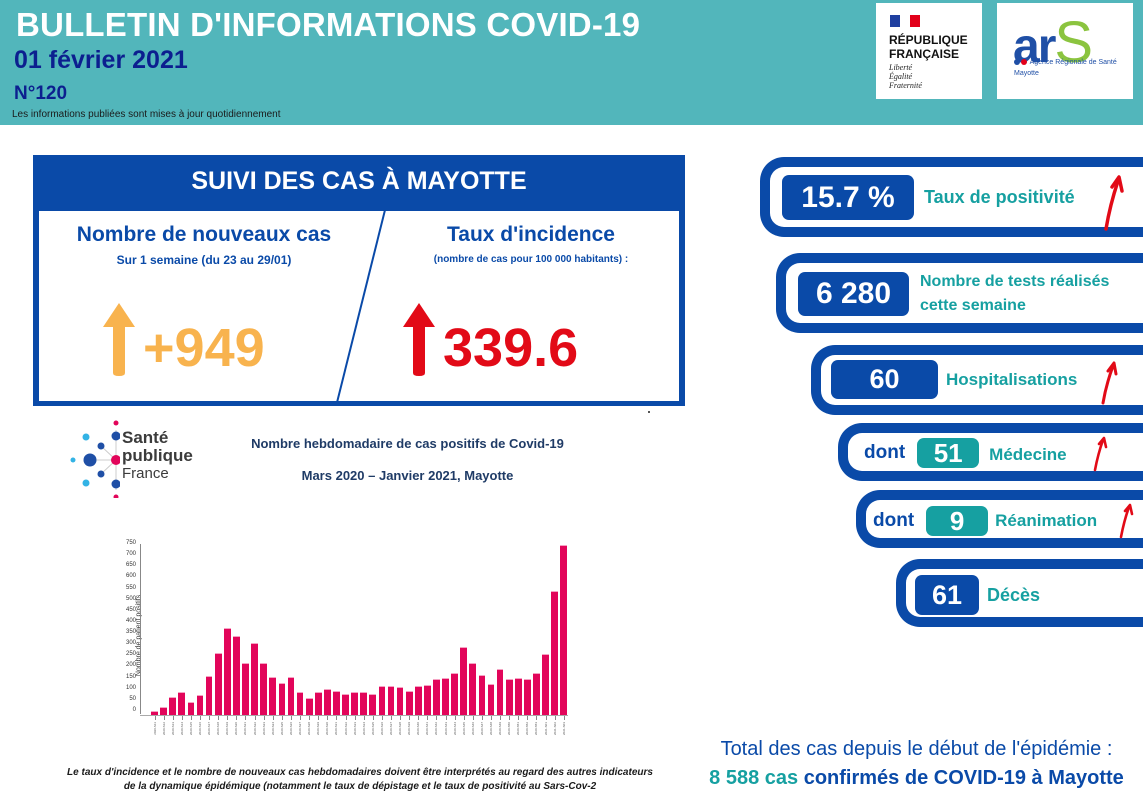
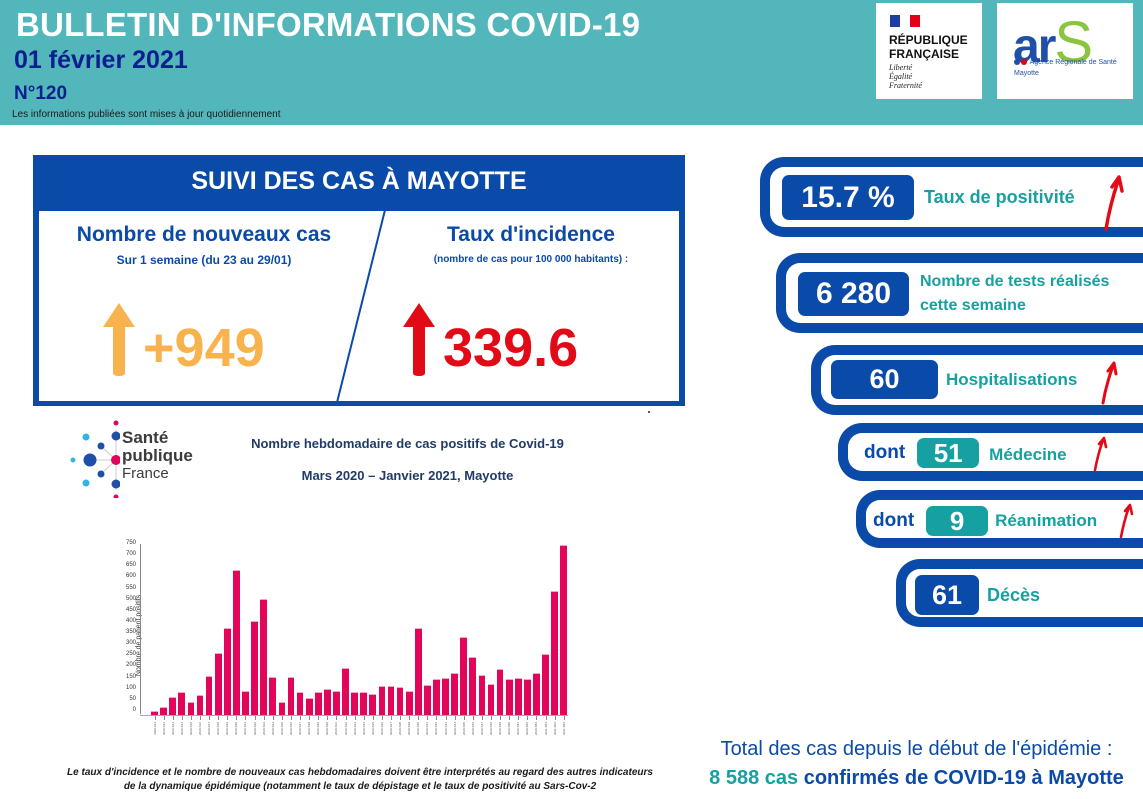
2020-S20: 360 -> 650
2020-S21: 240 -> 110
2020-S22: 320 -> 420
2020-S23: 240 -> 520
2020-S25: 140 -> 60
2020-S32: 100 -> 210
2020-S40: 130 -> 390
2020-S45: 300 -> 350
2020-S46: 240 -> 260
